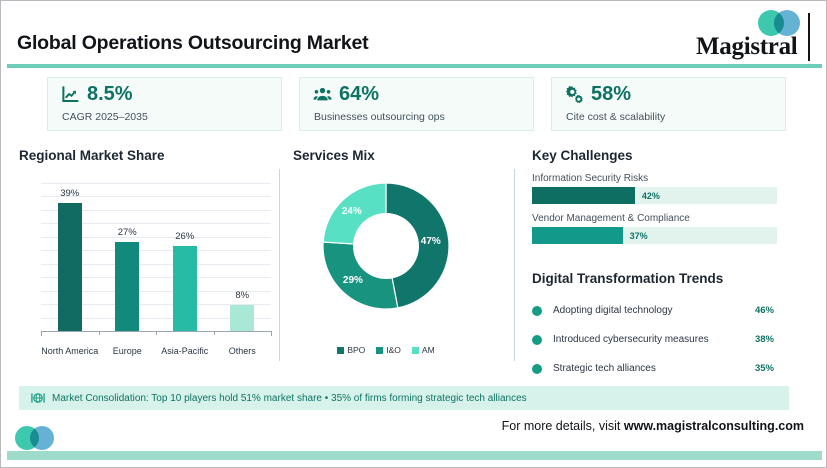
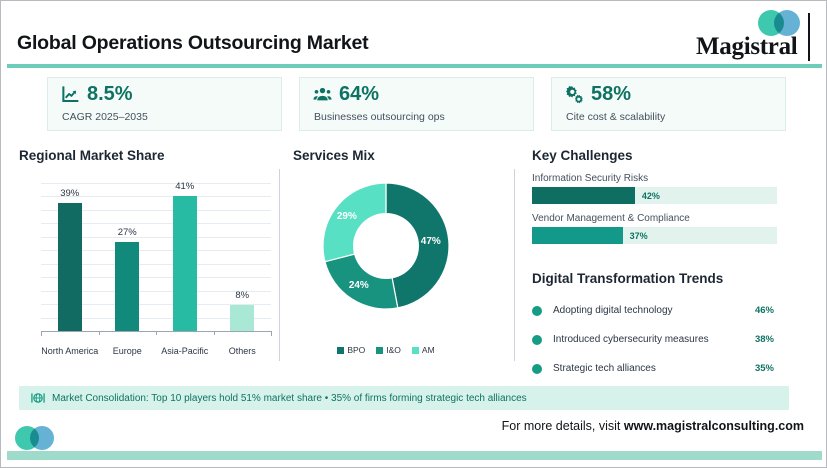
Regional Market Share/Asia-Pacific: 26% -> 41%
Services Mix/I&O: 29% -> 24%
Services Mix/AM: 24% -> 29%
